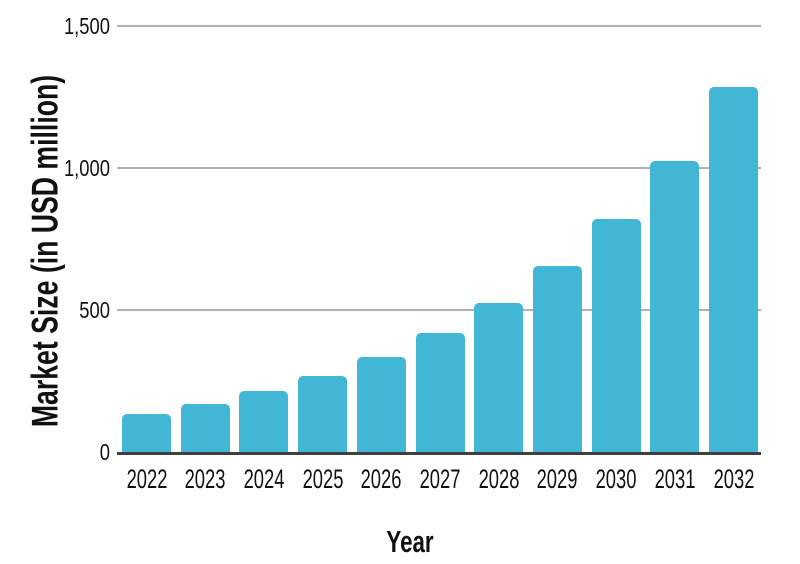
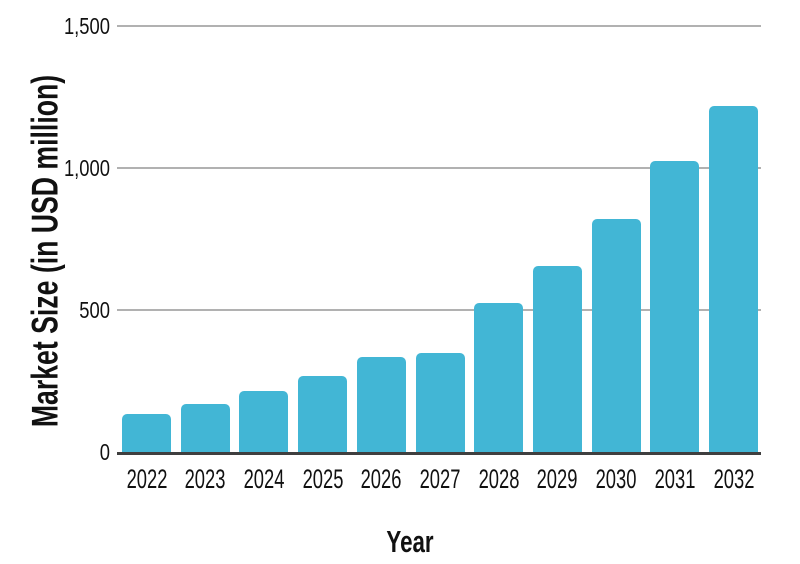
2027: 420 -> 350
2032: 1280 -> 1220
